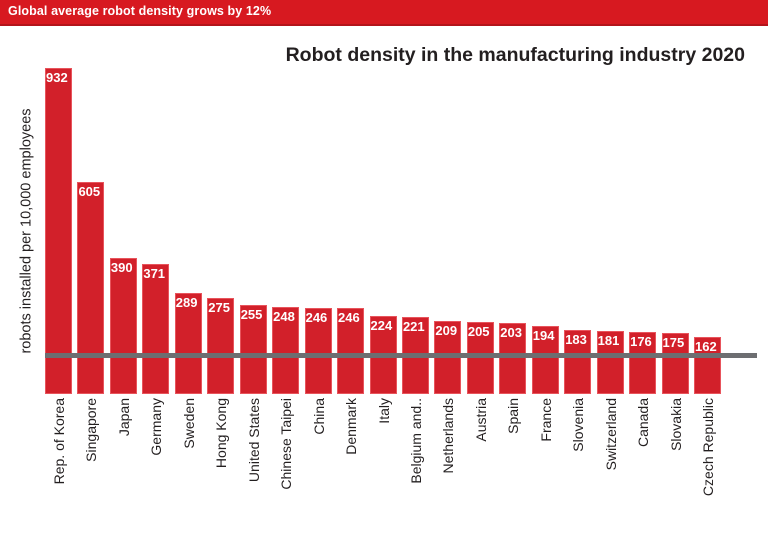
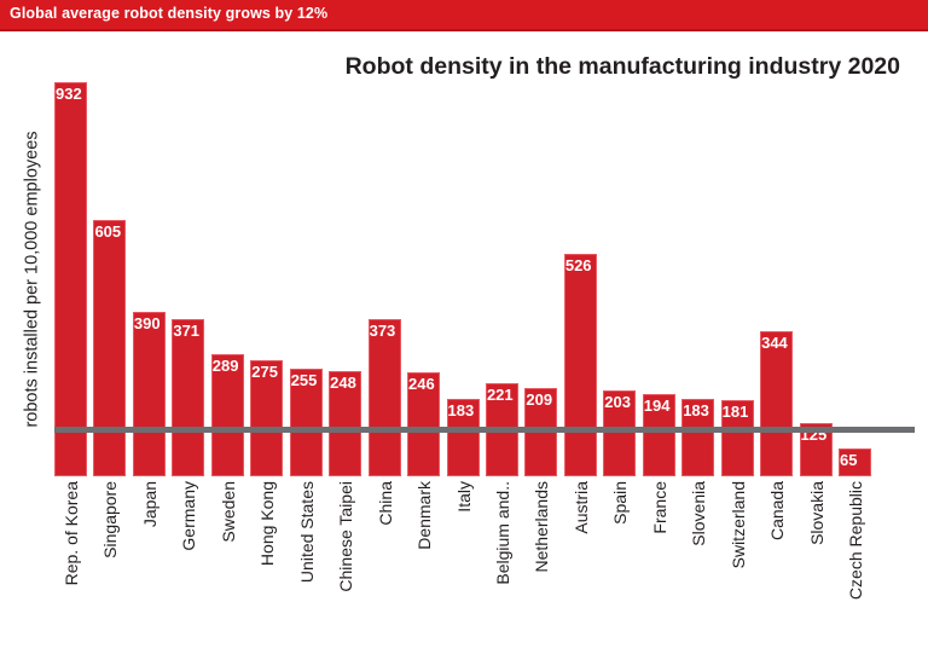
China: 246 -> 373
Italy: 224 -> 183
Austria: 205 -> 526
Canada: 176 -> 344
Slovakia: 175 -> 125
Czech Republic: 162 -> 65
